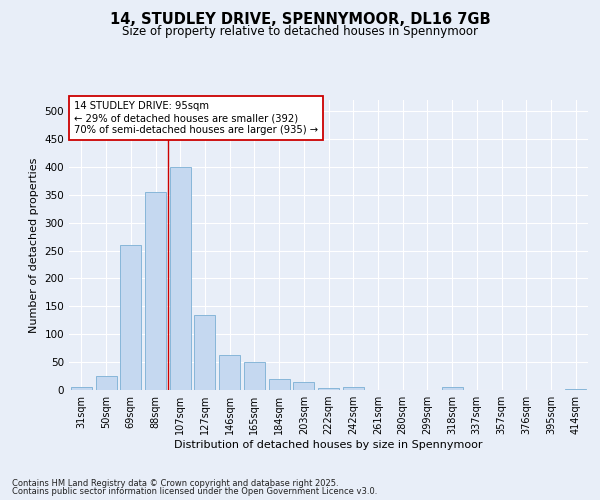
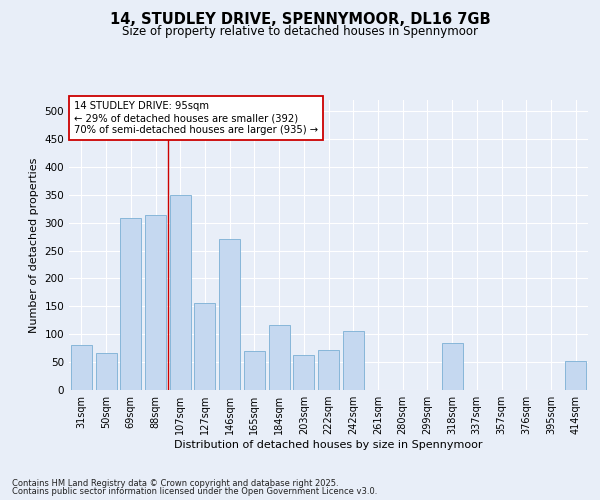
31sqm: 5 -> 80
50sqm: 25 -> 66
69sqm: 260 -> 308
88sqm: 355 -> 314
107sqm: 400 -> 350
127sqm: 135 -> 156
146sqm: 62 -> 270
165sqm: 50 -> 70
184sqm: 20 -> 116
203sqm: 15 -> 62
222sqm: 3 -> 72
242sqm: 5 -> 106
318sqm: 5 -> 84
414sqm: 2 -> 52
